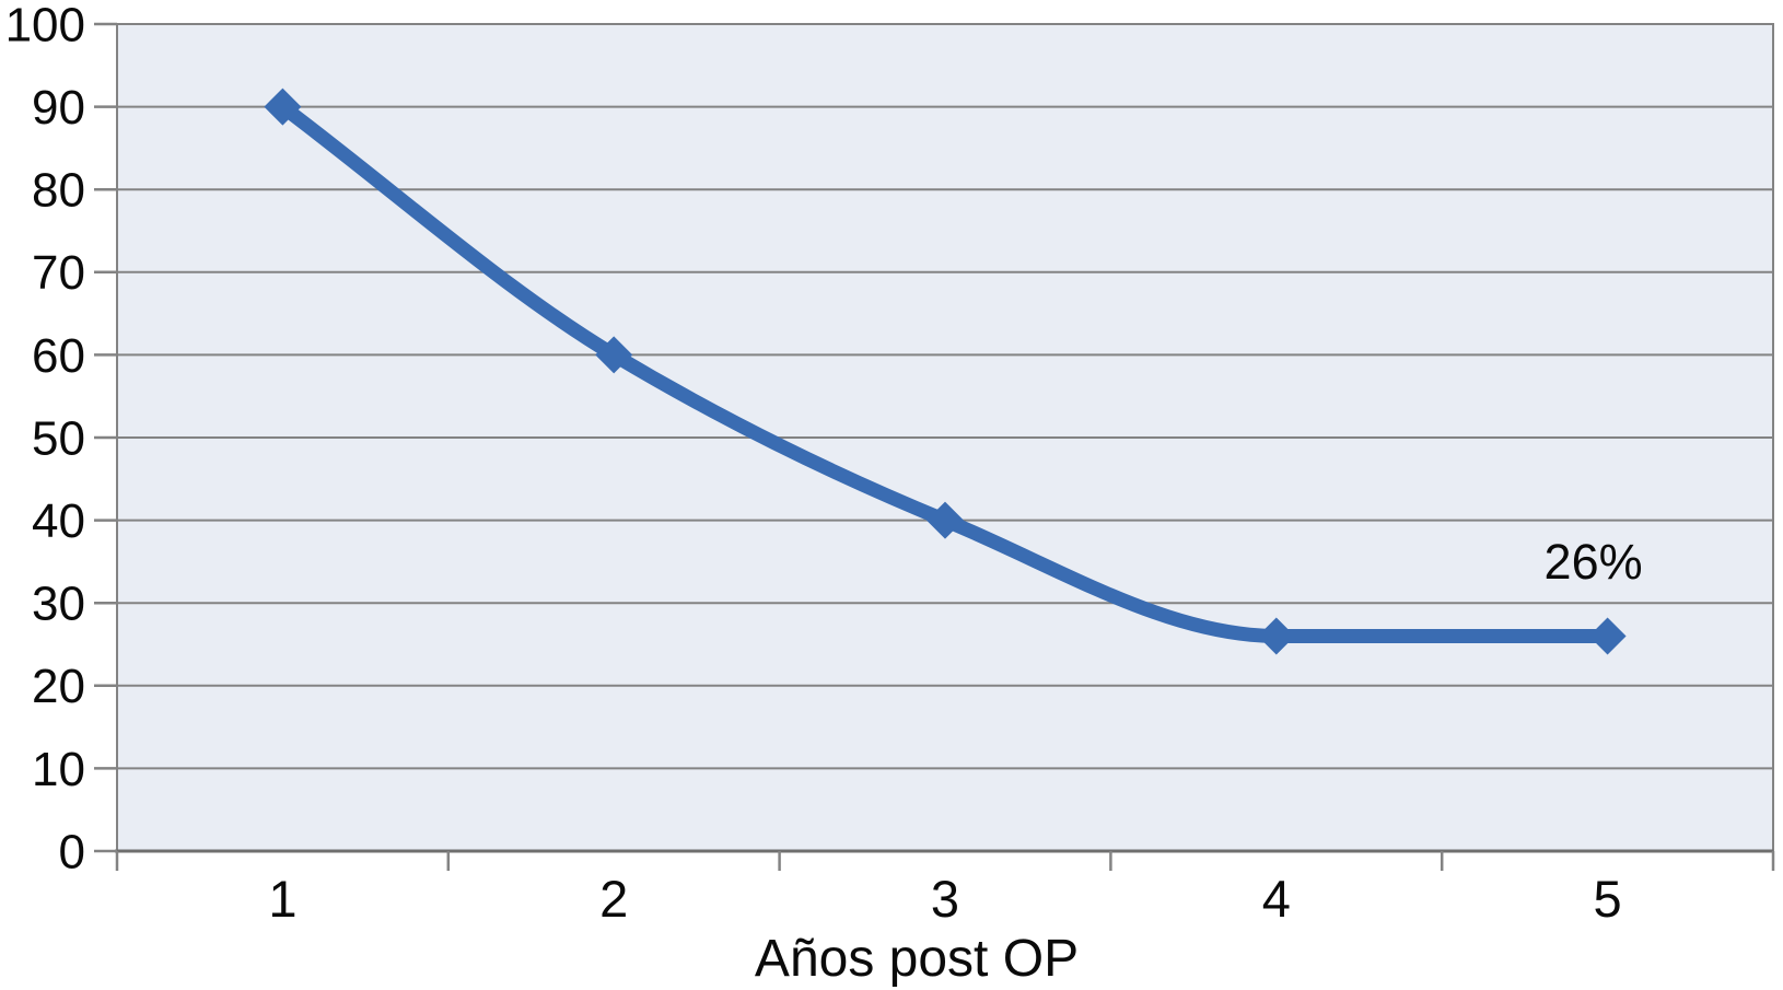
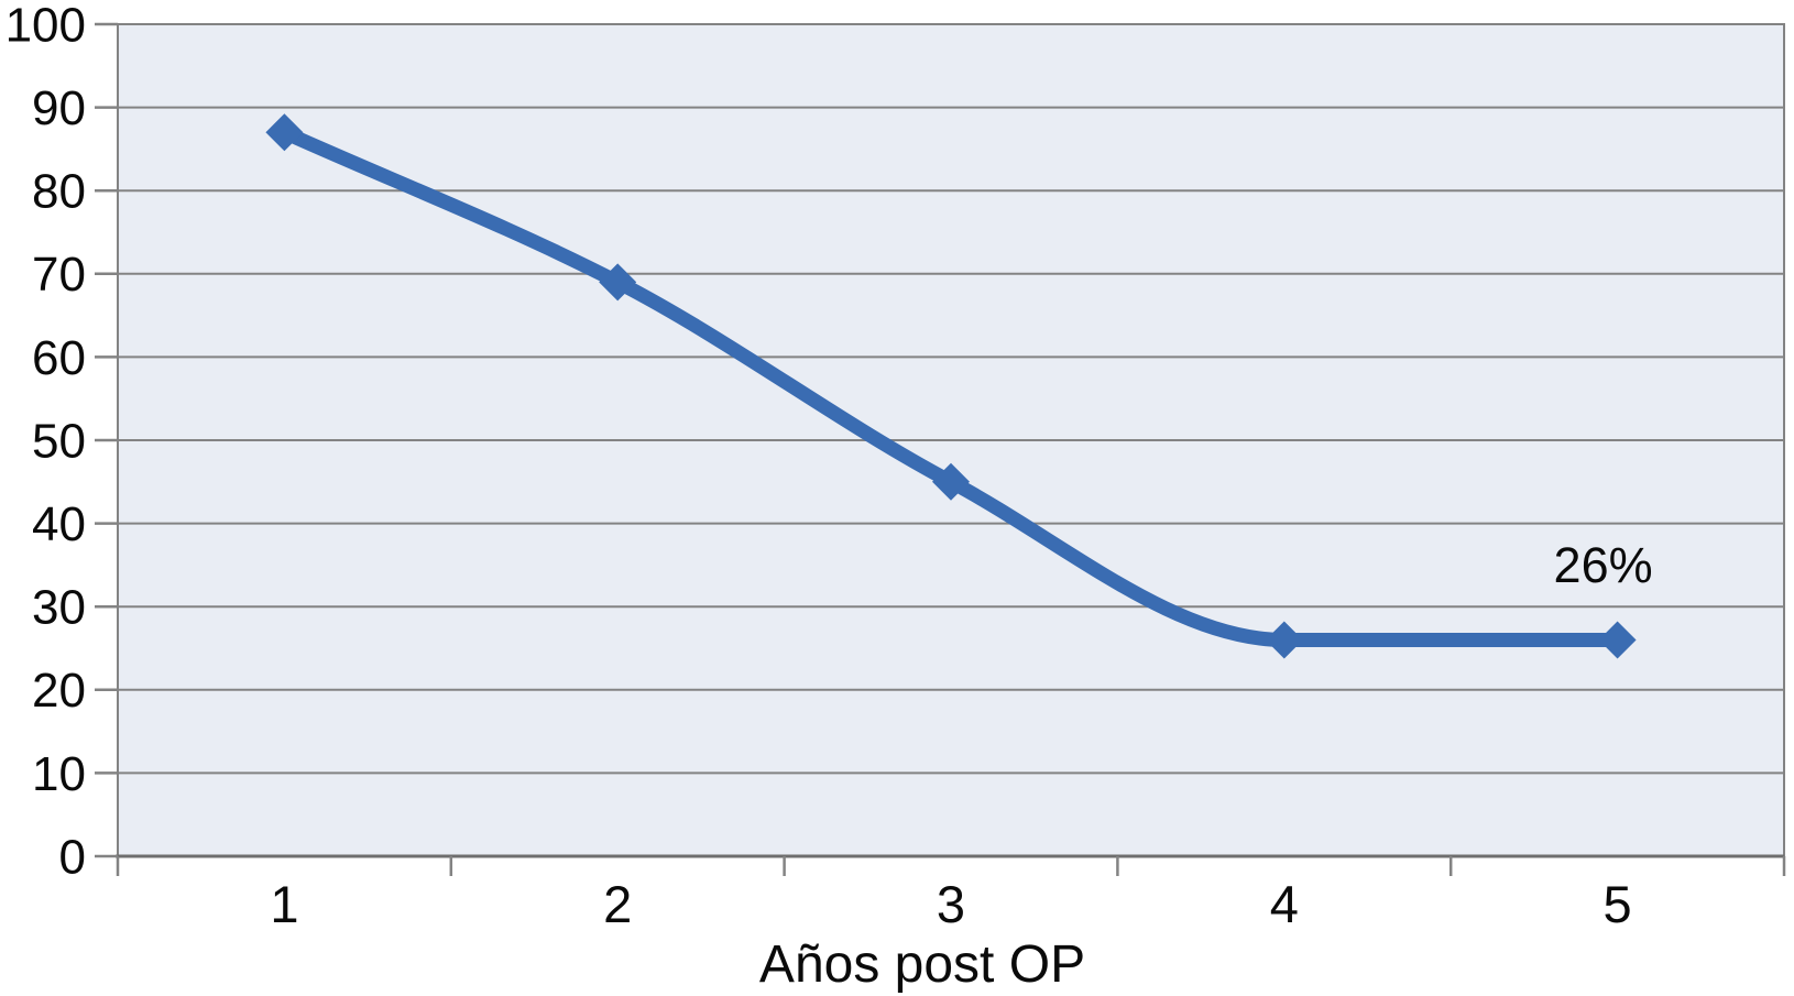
1: 90 -> 87
2: 60 -> 69
3: 40 -> 45
